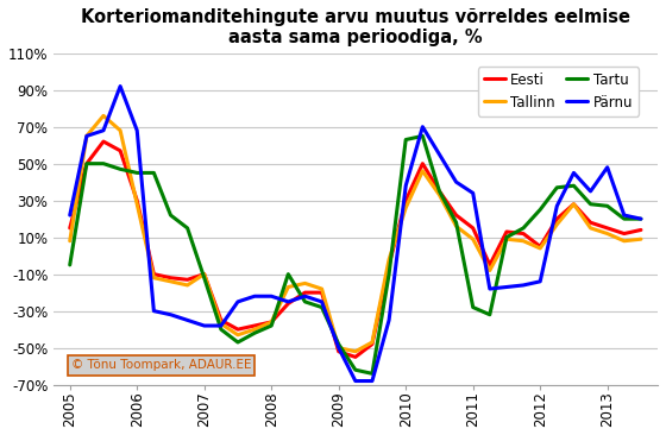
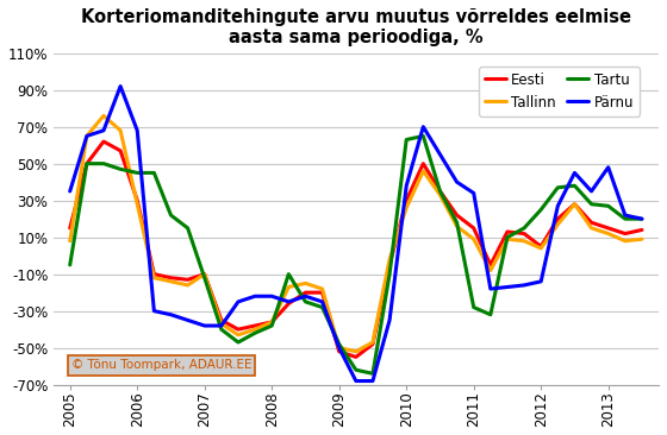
Pärnu/2005: 22% -> 35%
